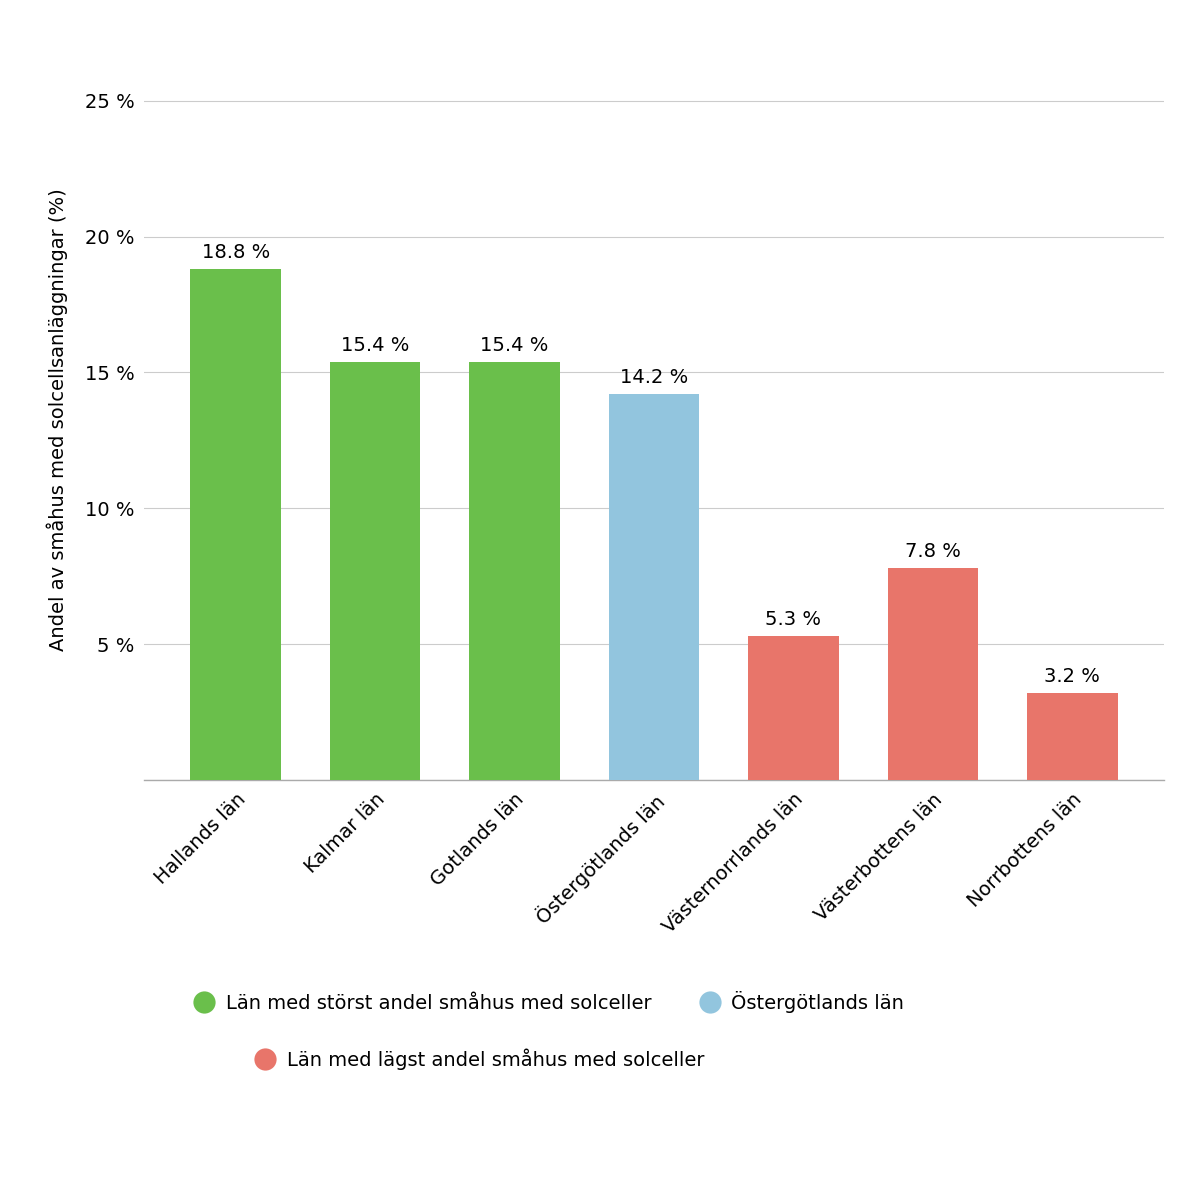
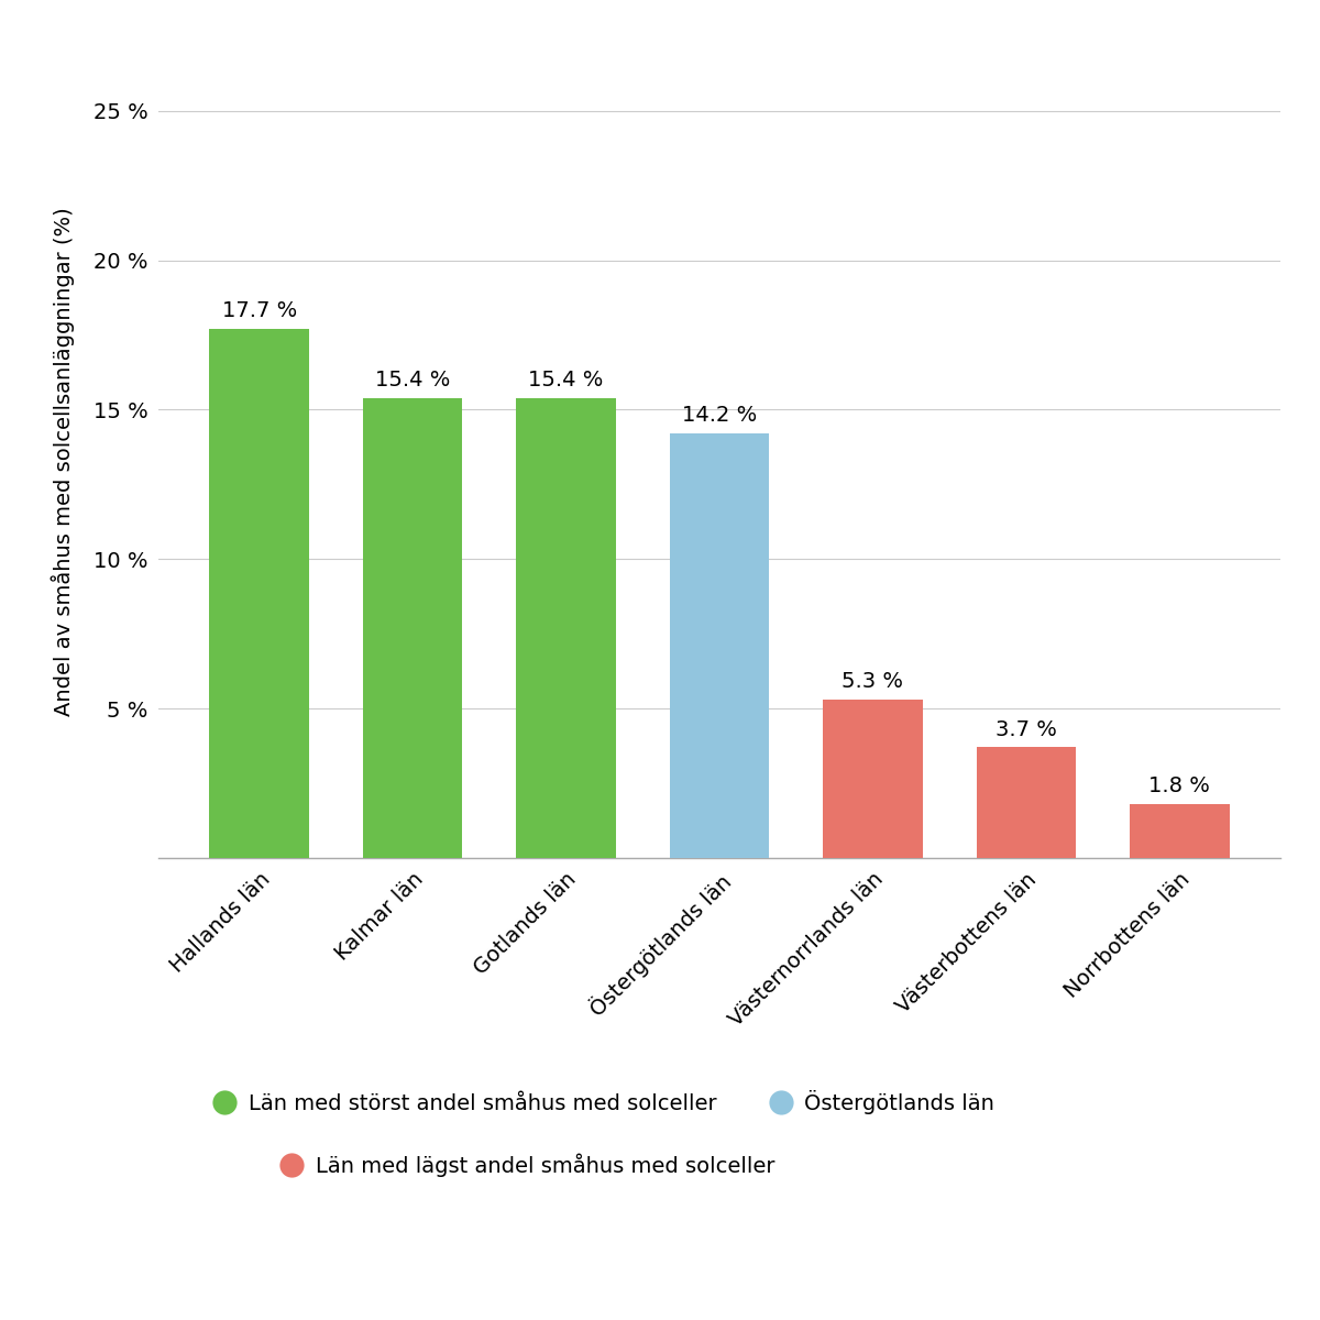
Hallands län: 18.8 -> 17.7
Västerbottens län: 7.8 -> 3.7
Norrbottens län: 3.2 -> 1.8
